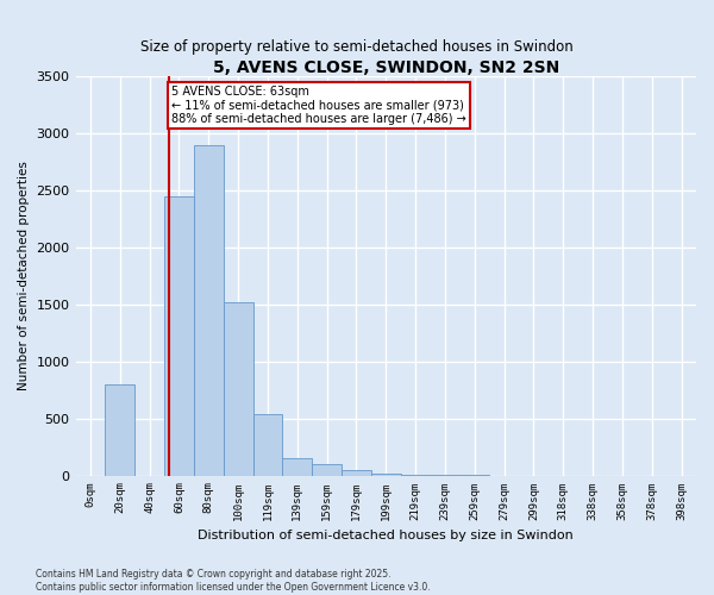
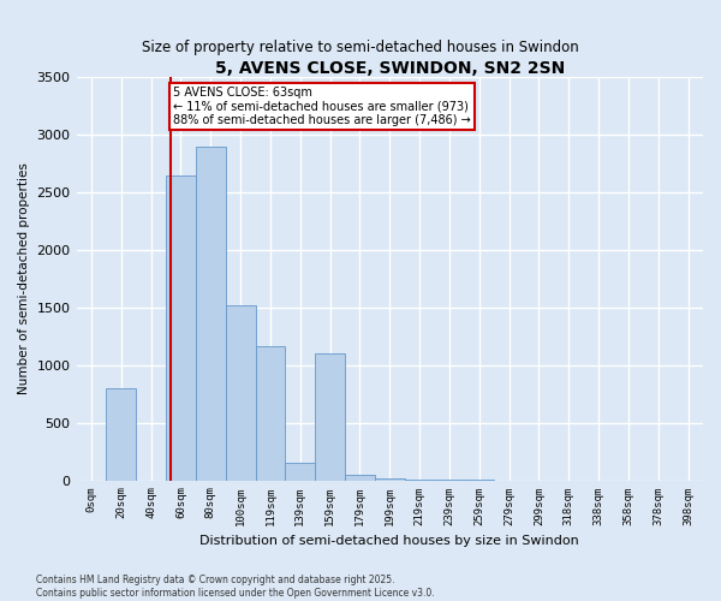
60sqm: 2450 -> 2640
119sqm: 540 -> 1160
159sqm: 100 -> 1100
